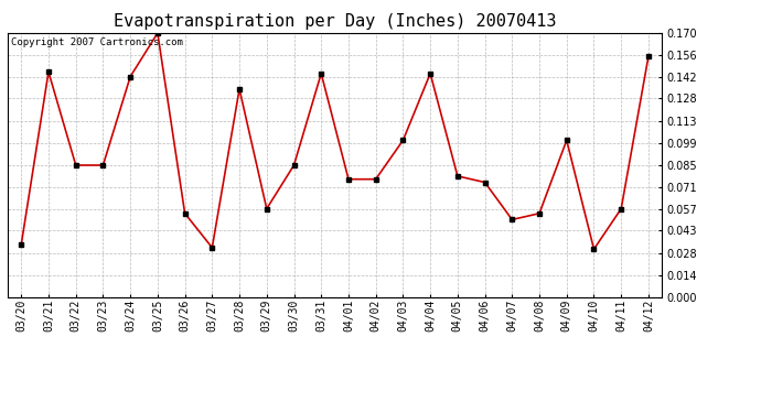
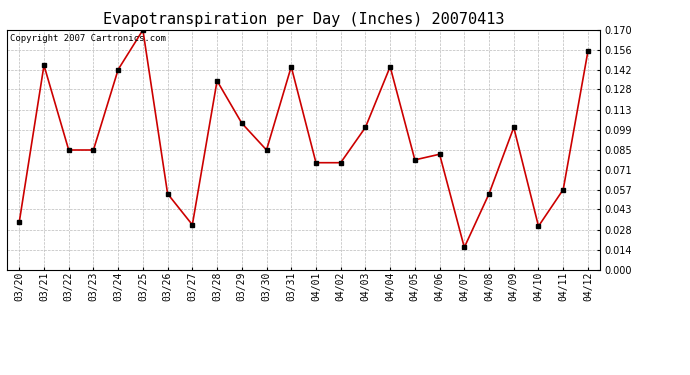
03/29: 0.057 -> 0.104
04/06: 0.074 -> 0.082
04/07: 0.050 -> 0.016
